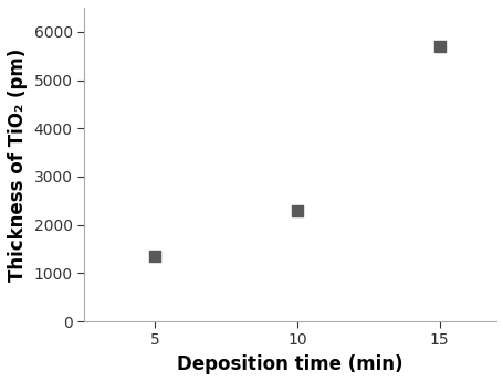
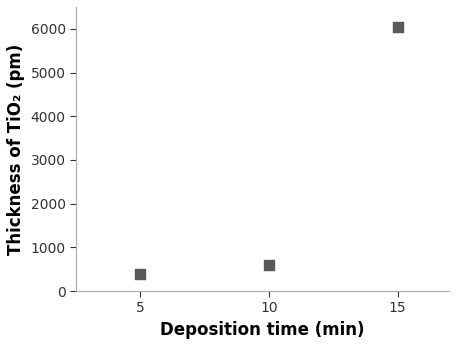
5: 1350 -> 380
10: 2300 -> 600
15: 5700 -> 6050
